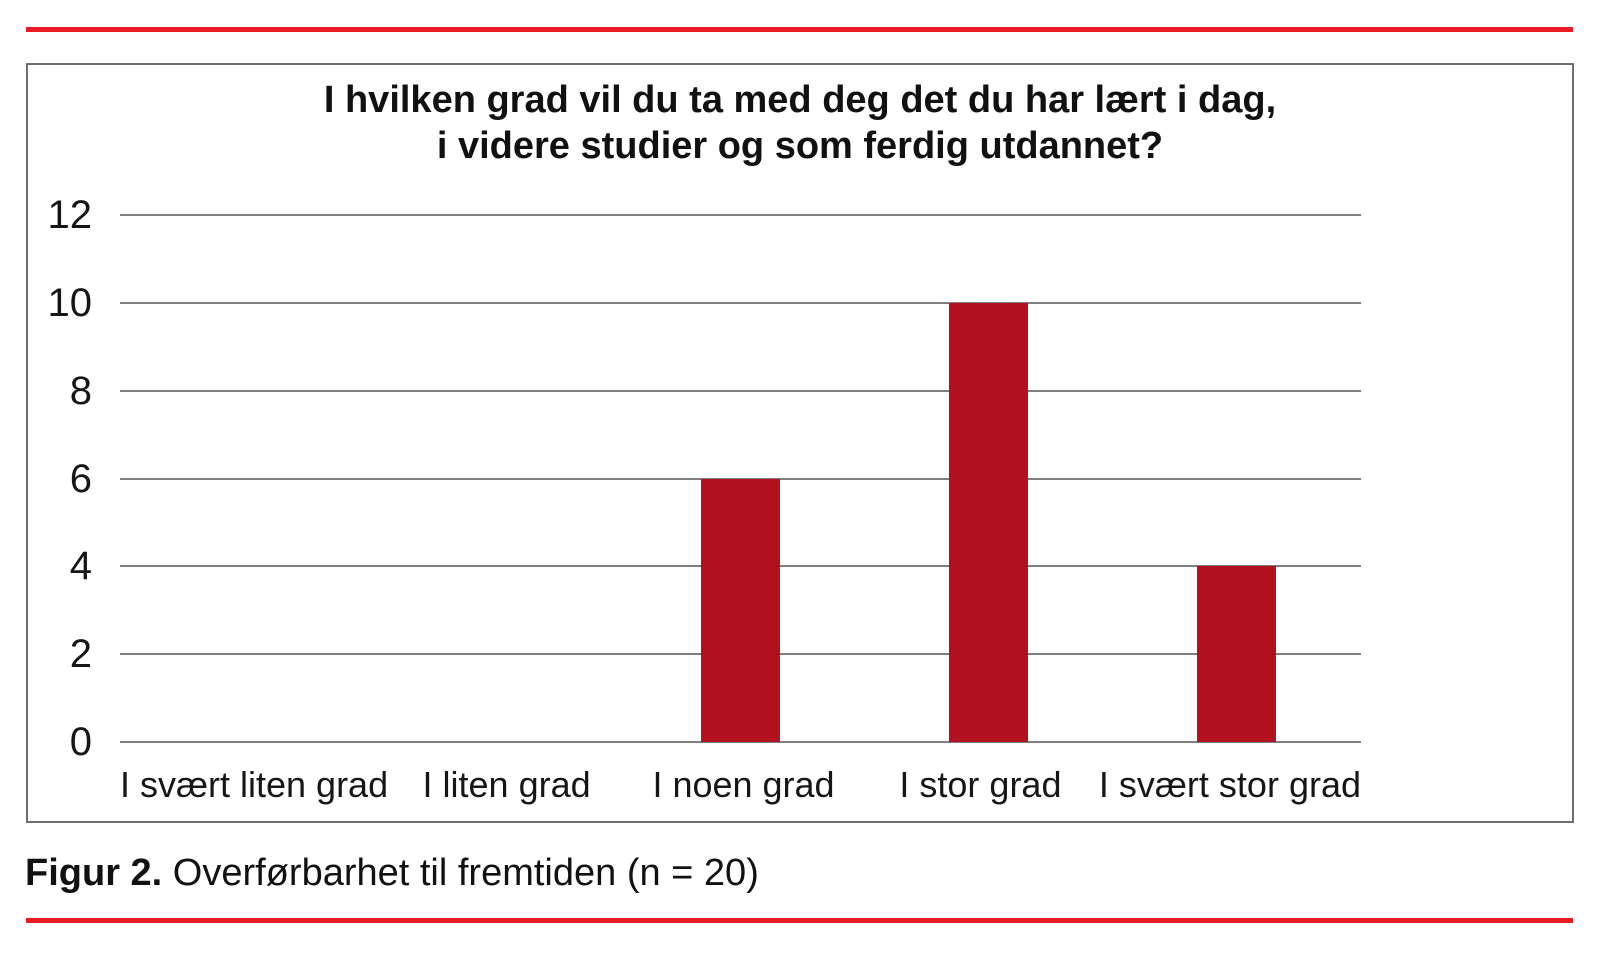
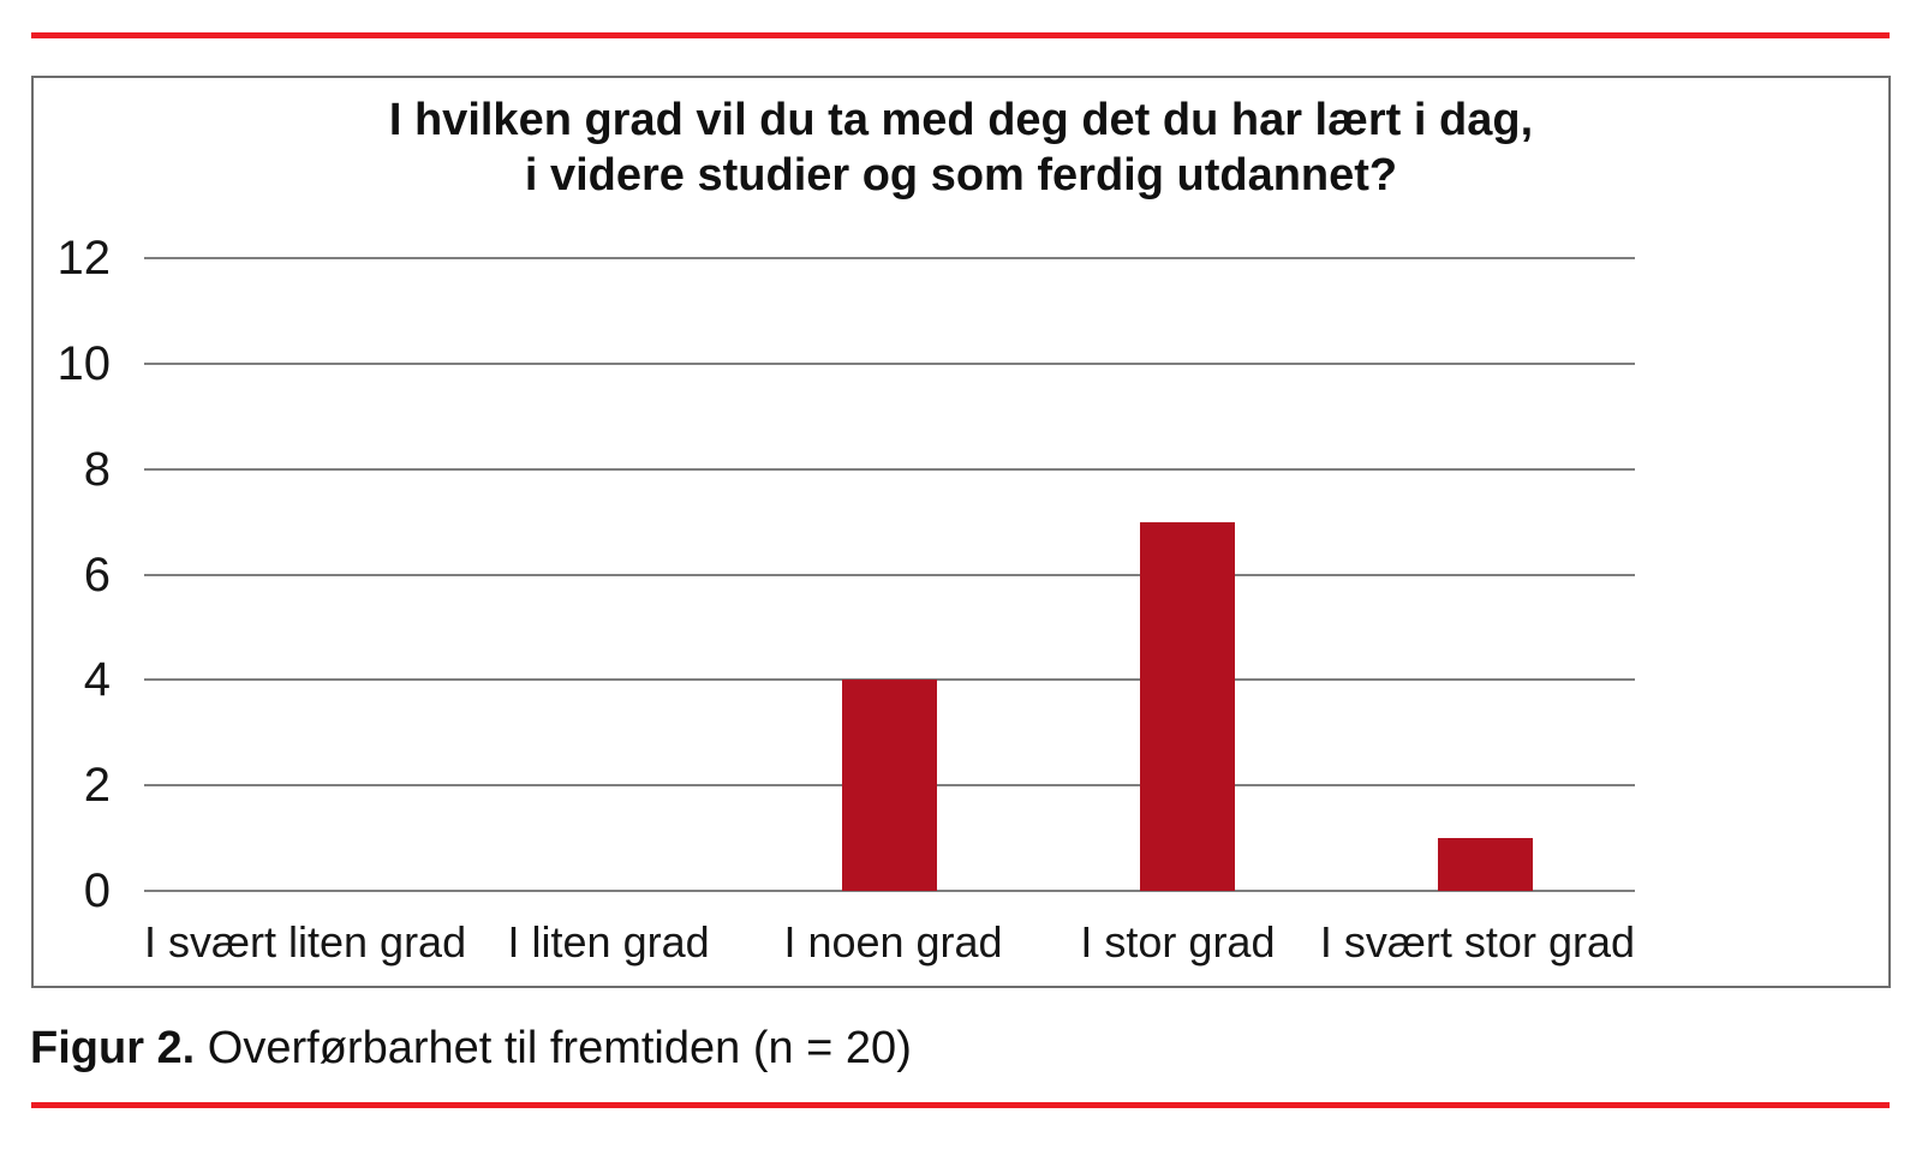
I noen grad: 6 -> 4
I stor grad: 10 -> 7
I svært stor grad: 4 -> 1
